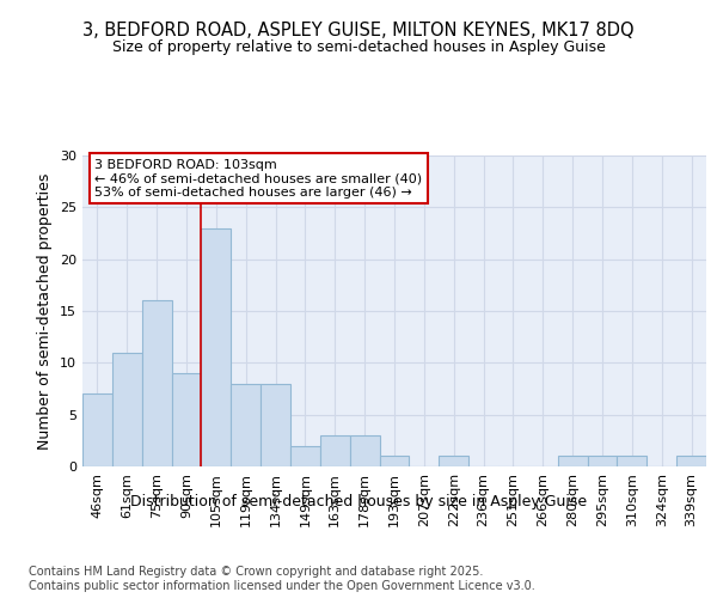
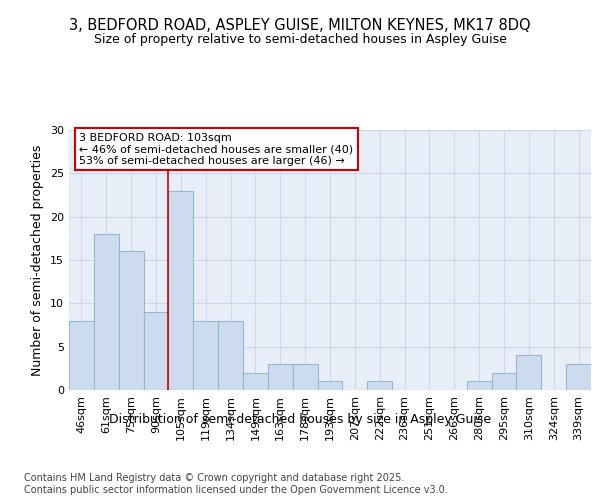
46sqm: 7 -> 8
61sqm: 11 -> 18
295sqm: 1 -> 2
310sqm: 1 -> 4
339sqm: 1 -> 3
